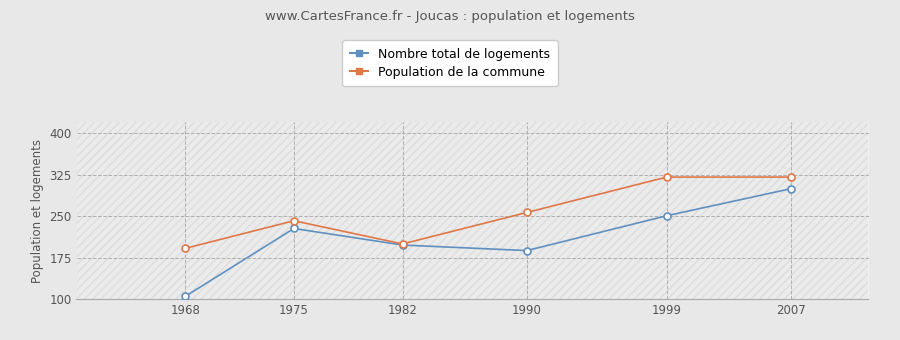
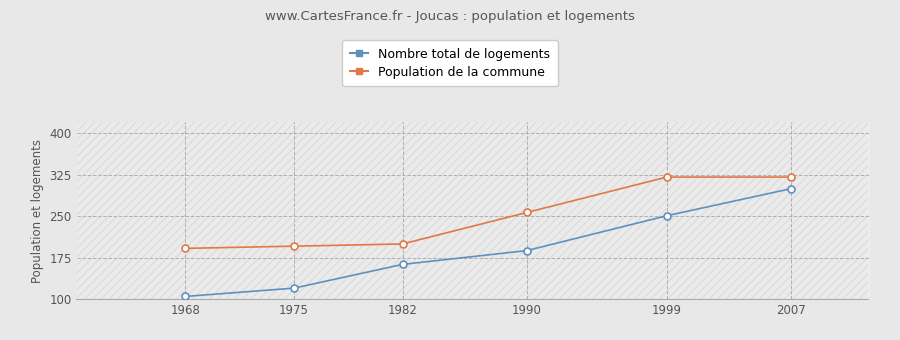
Nombre total de logements/1975: 228 -> 120
Population de la commune/1975: 242 -> 196
Nombre total de logements/1982: 198 -> 163
